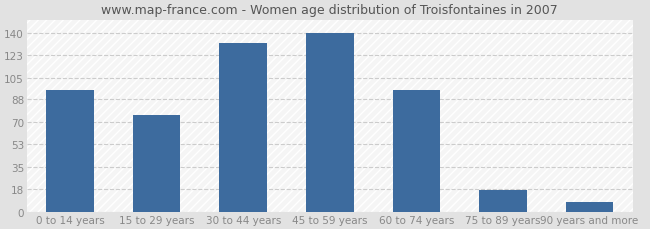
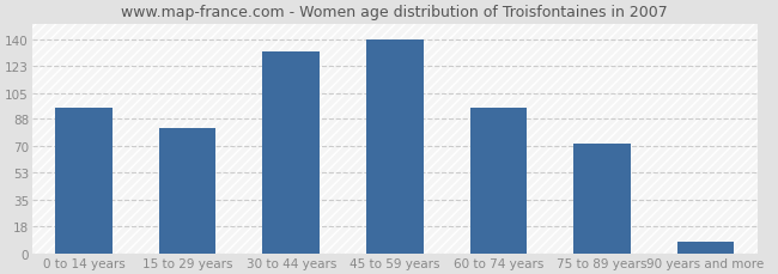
15 to 29 years: 76 -> 82
75 to 89 years: 17 -> 72
